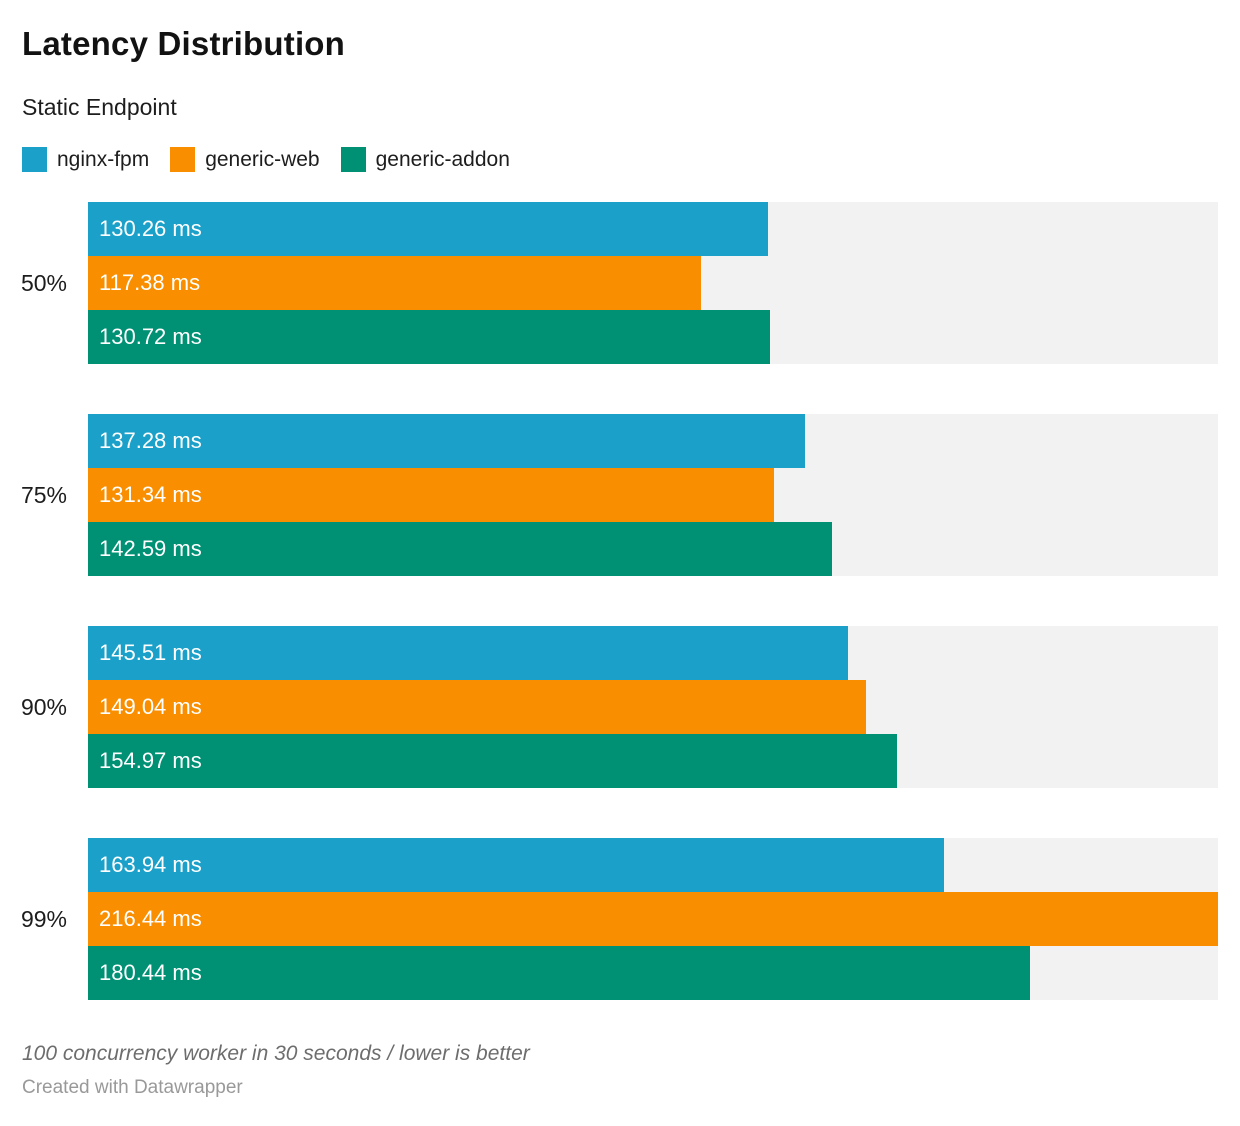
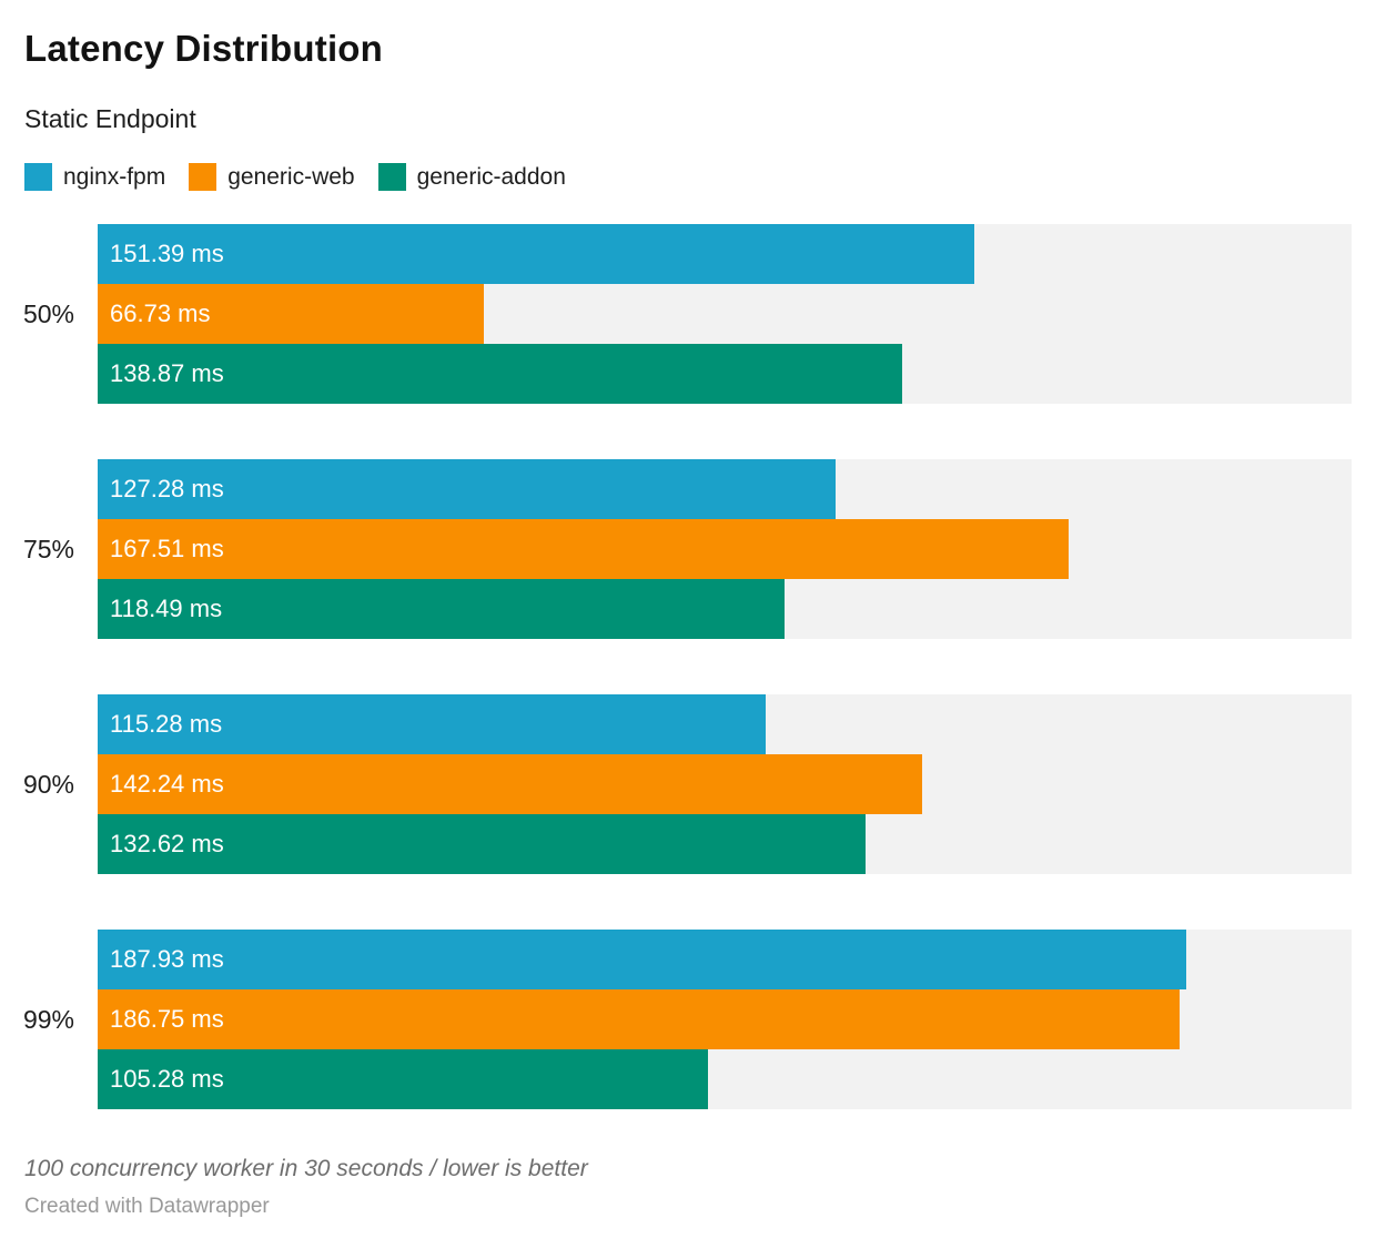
nginx-fpm/50%: 130.26 -> 151.39
generic-web/50%: 117.38 -> 66.73
generic-addon/50%: 130.72 -> 138.87
nginx-fpm/75%: 137.28 -> 127.28
generic-web/75%: 131.34 -> 167.51
generic-addon/75%: 142.59 -> 118.49
nginx-fpm/90%: 145.51 -> 115.28
generic-web/90%: 149.04 -> 142.24
generic-addon/90%: 154.97 -> 132.62
nginx-fpm/99%: 163.94 -> 187.93
generic-web/99%: 216.44 -> 186.75
generic-addon/99%: 180.44 -> 105.28
